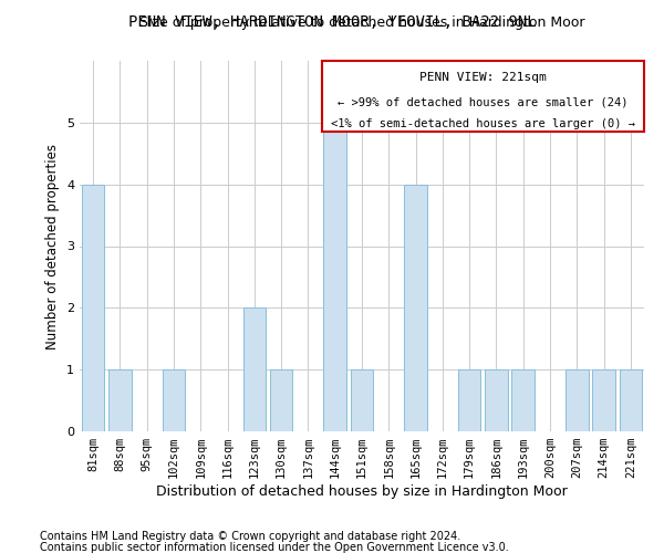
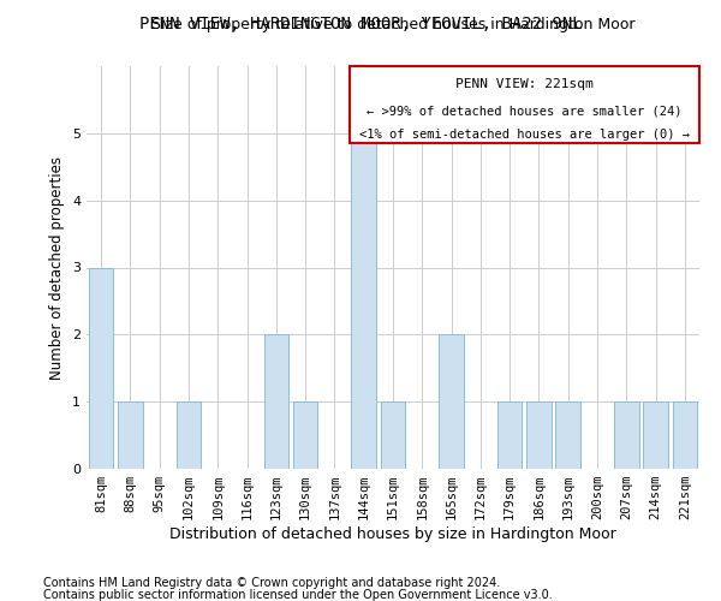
81sqm: 4 -> 3
165sqm: 4 -> 2
